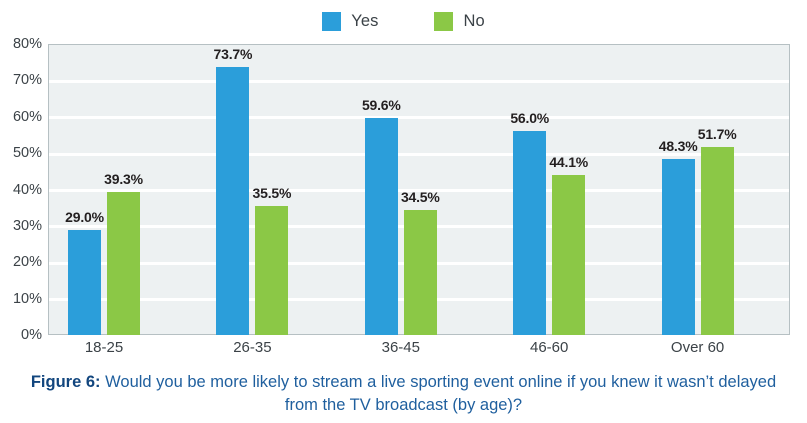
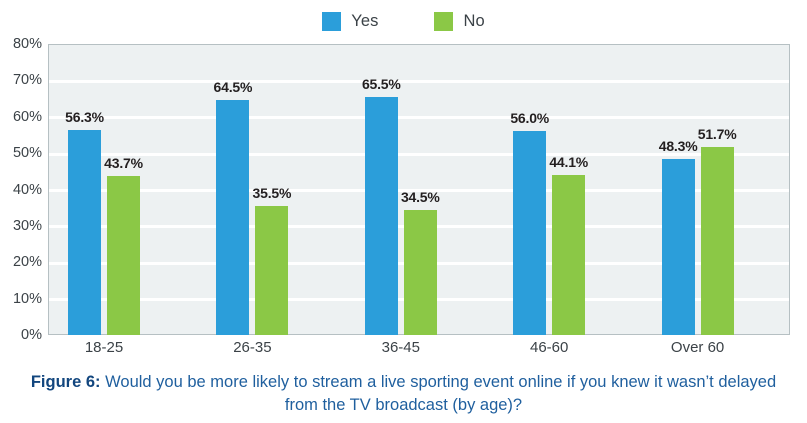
Yes/18-25: 29.0% -> 56.3%
No/18-25: 39.3% -> 43.7%
Yes/26-35: 73.7% -> 64.5%
Yes/36-45: 59.6% -> 65.5%
